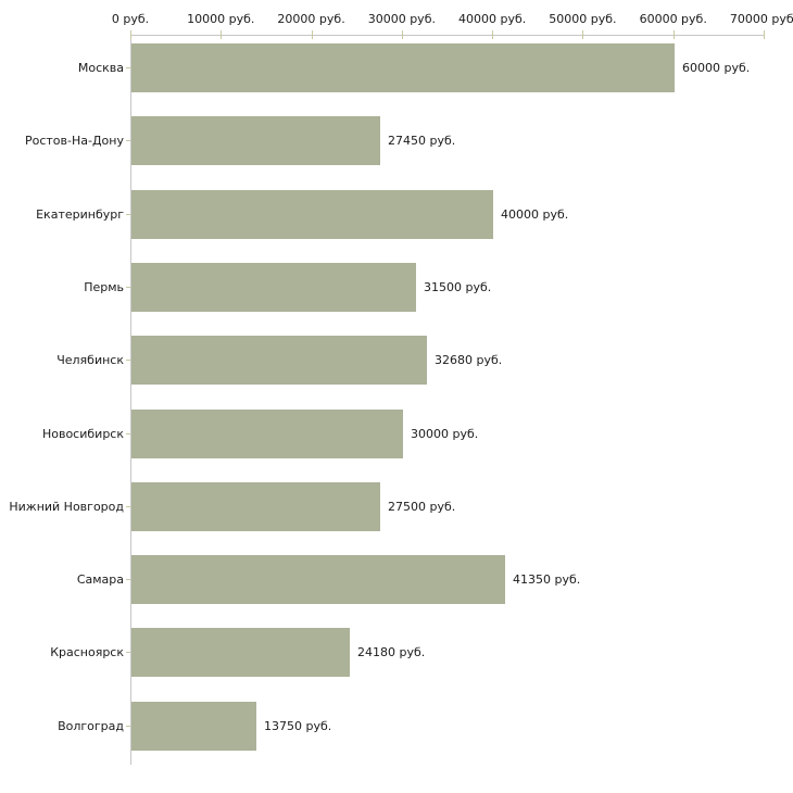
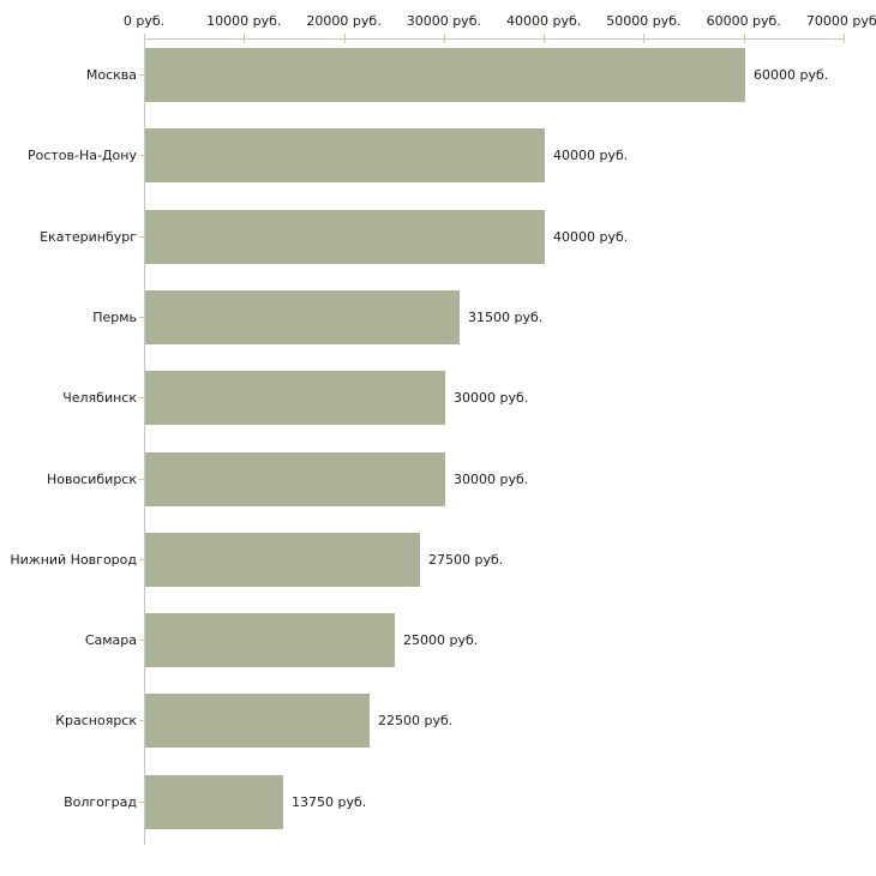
Ростов-На-Дону: 27450 -> 40000
Челябинск: 32680 -> 30000
Самара: 41350 -> 25000
Красноярск: 24180 -> 22500
